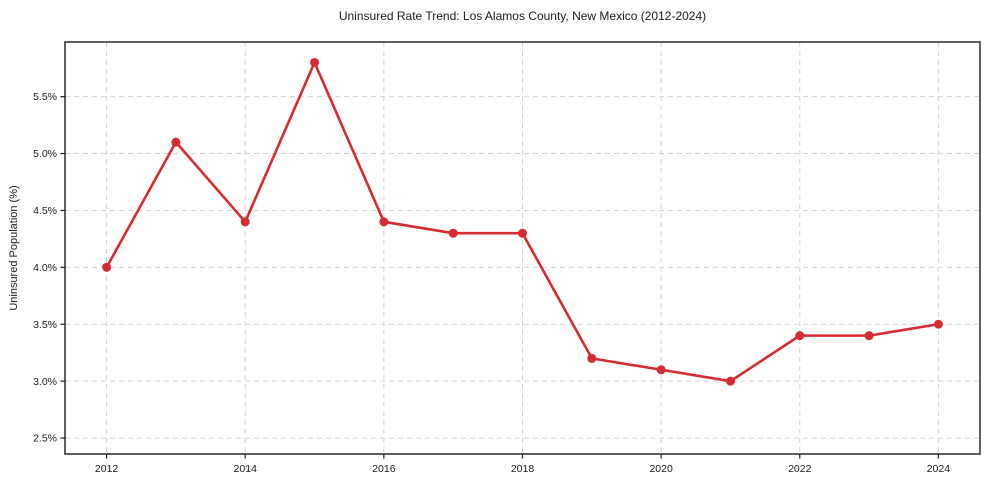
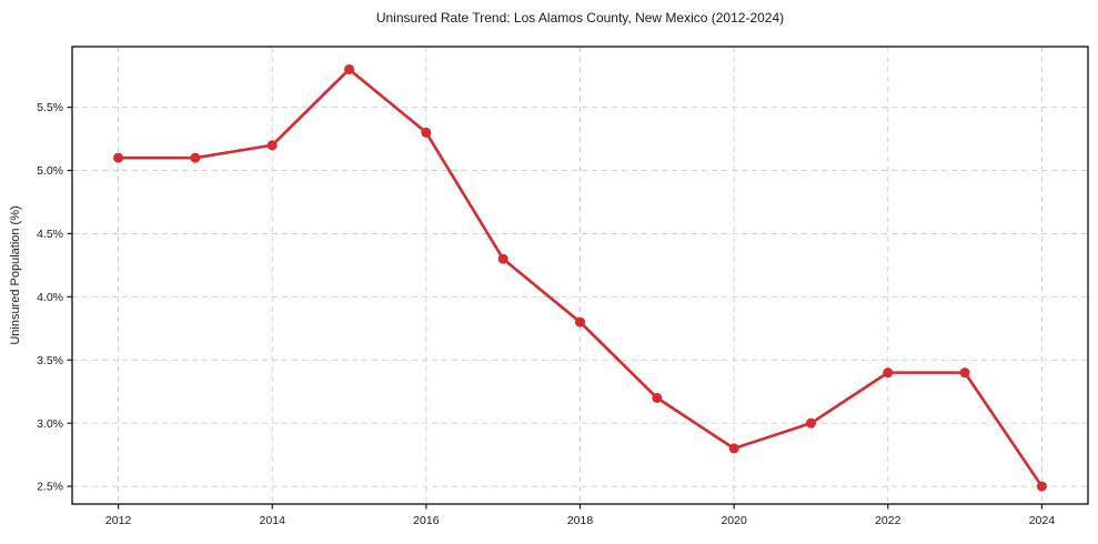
2012: 4.0% -> 5.1%
2014: 4.4% -> 5.2%
2016: 4.4% -> 5.3%
2018: 4.3% -> 3.8%
2020: 3.1% -> 2.8%
2024: 3.5% -> 2.5%
